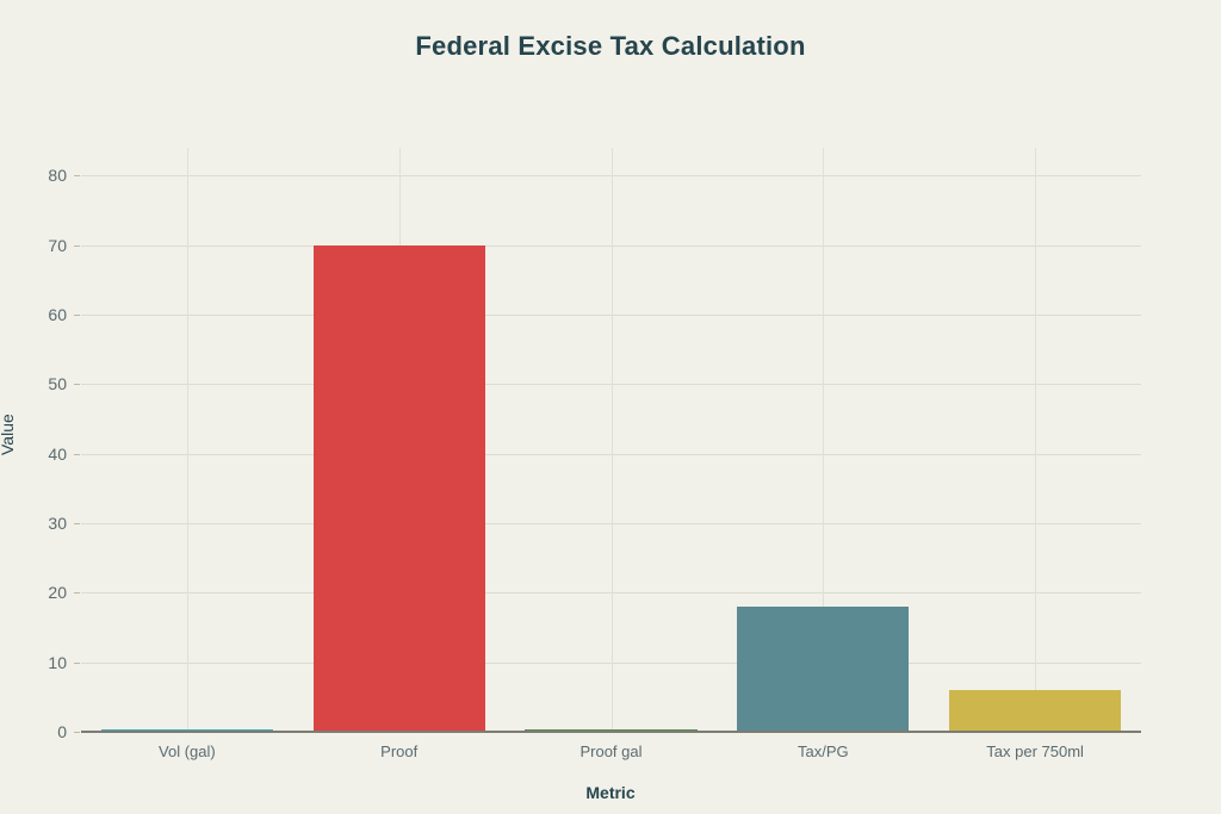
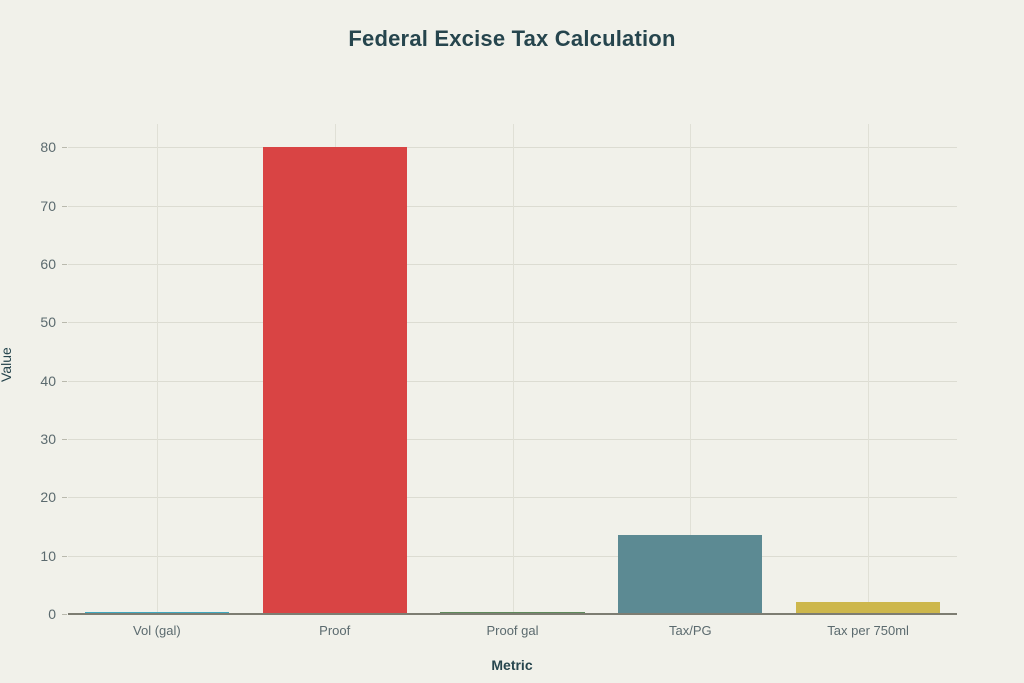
Proof: 70 -> 80
Tax/PG: 18 -> 14
Tax per 750ml: 6 -> 2
